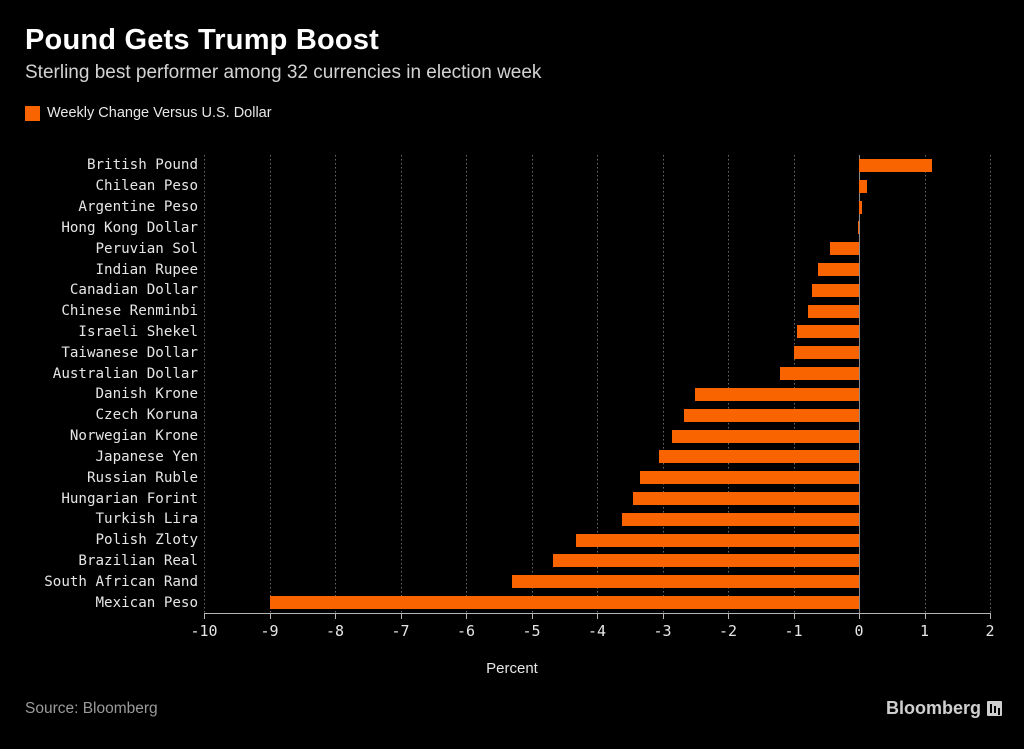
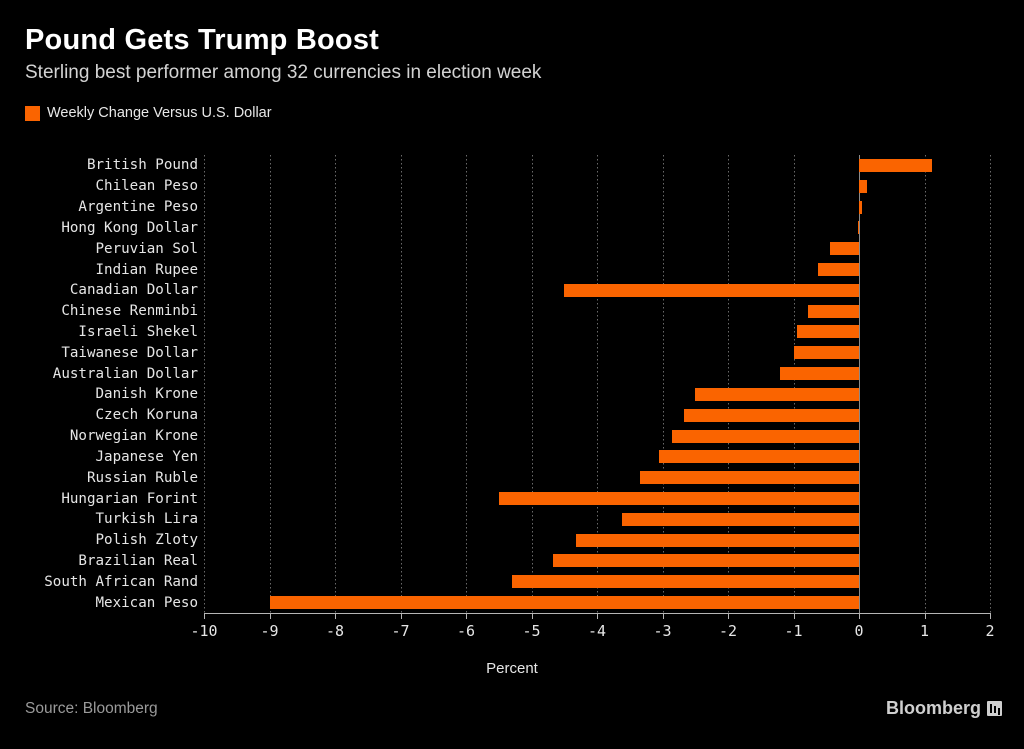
Canadian Dollar: -0.7 -> -4.5
Hungarian Forint: -3.5 -> -5.5
